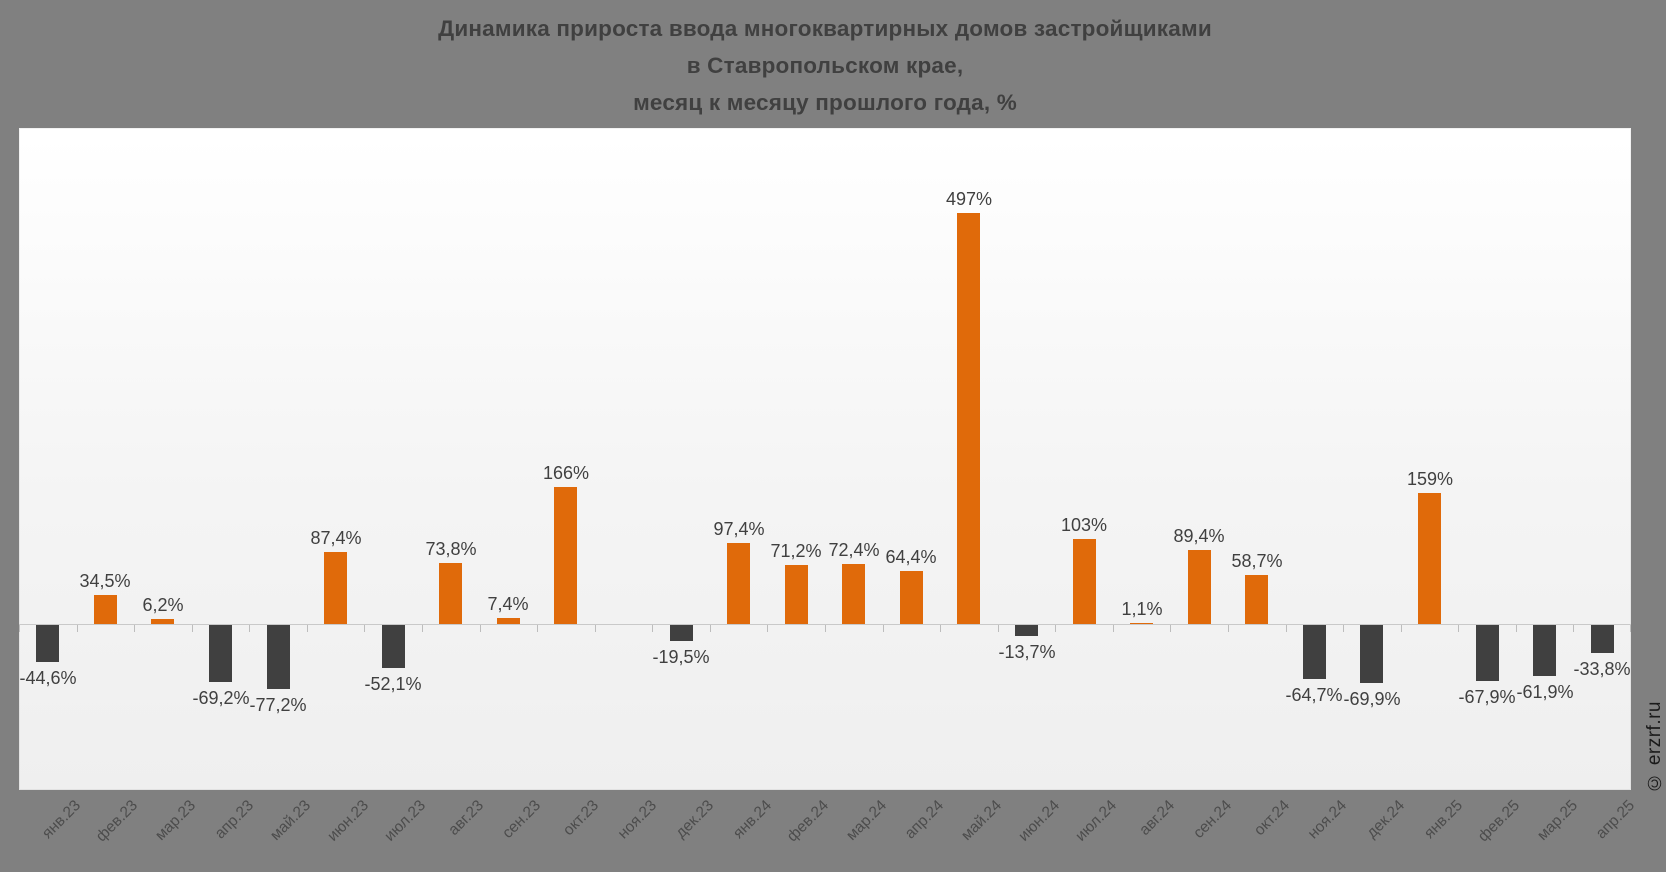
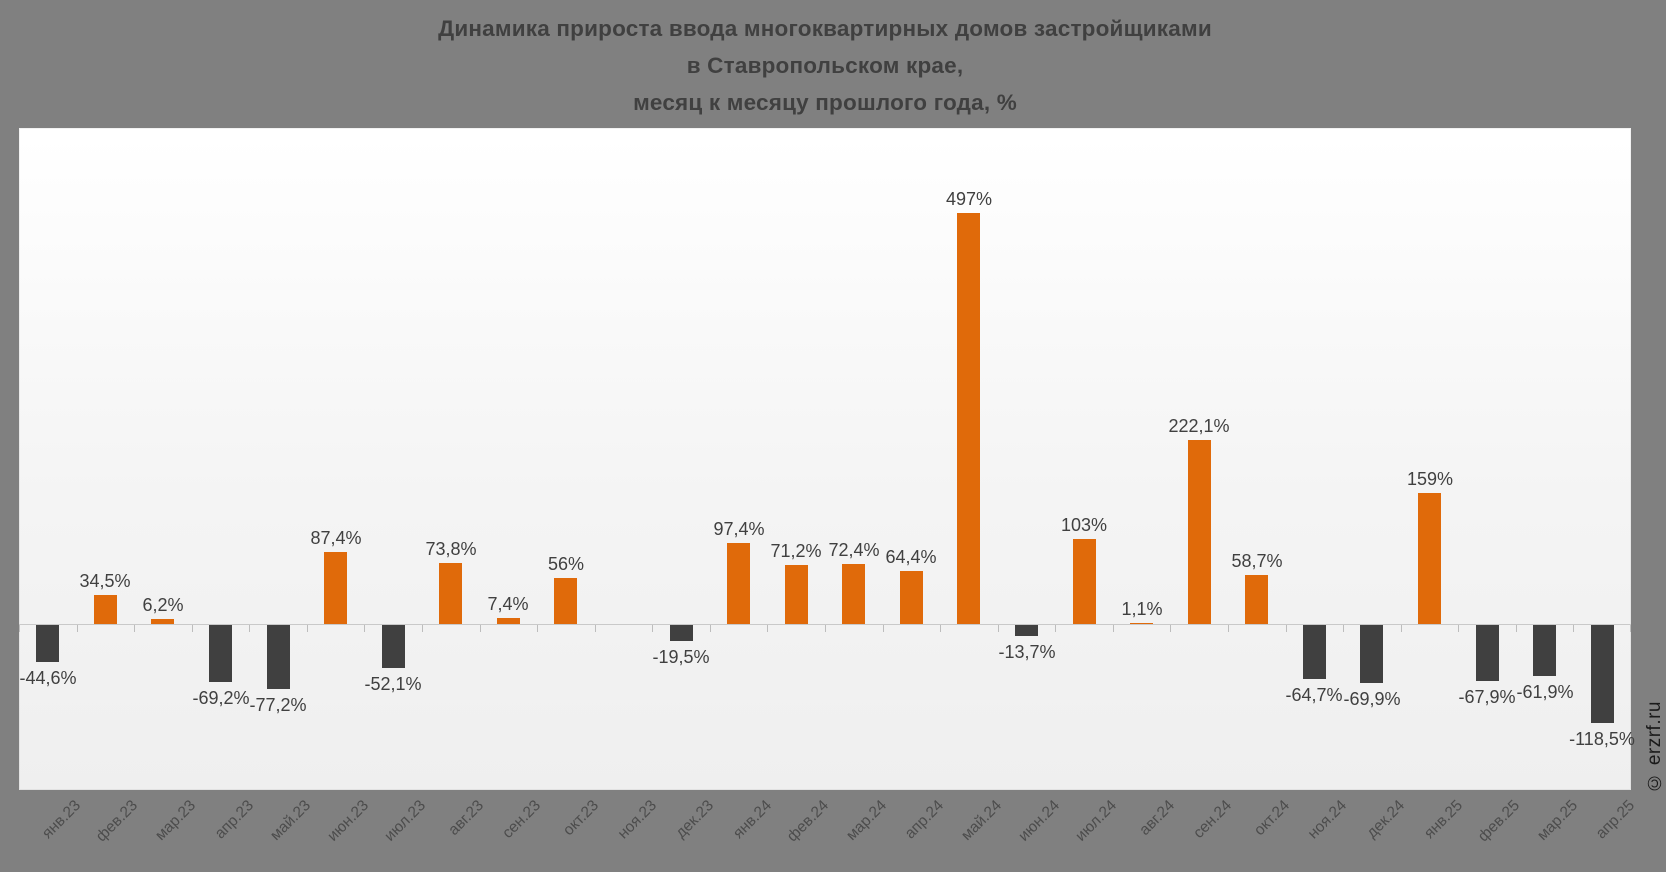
окт.23: 166% -> 56%
сен.24: 89,4% -> 222,1%
апр.25: -33,8% -> -118,5%
